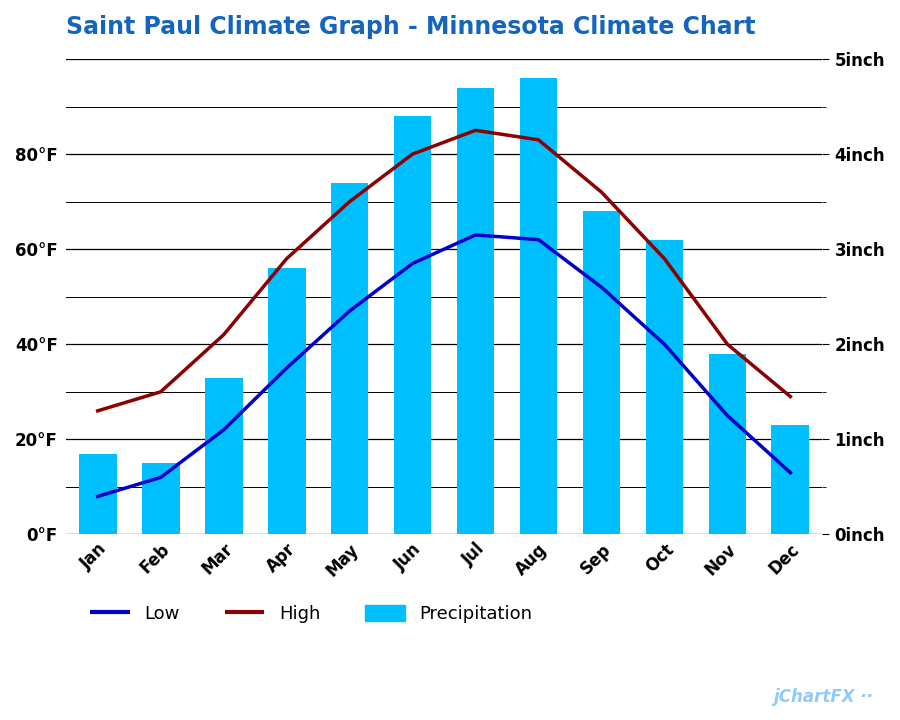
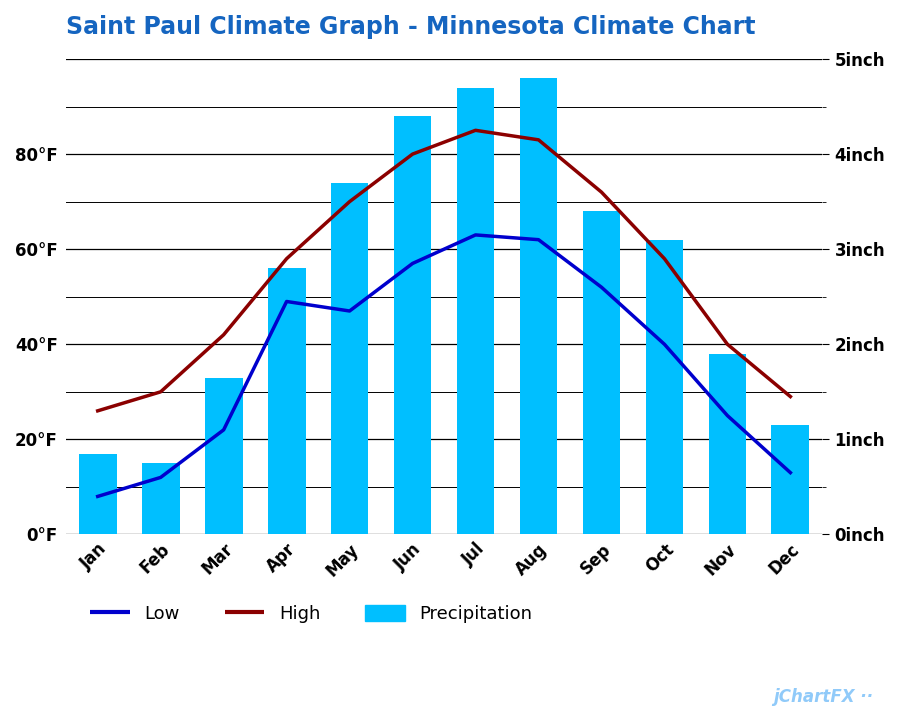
Low/Apr: 35°F -> 49°F
